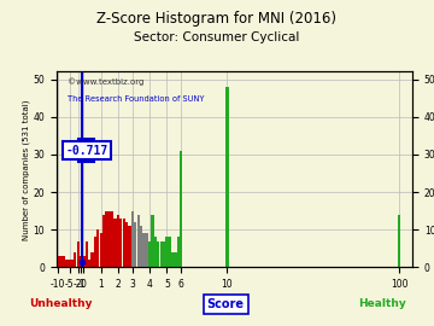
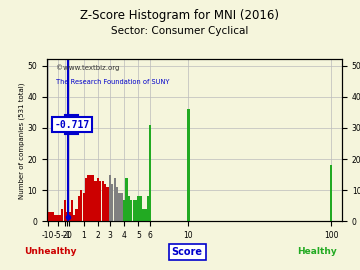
10: 48 -> 36
100: 14 -> 18
